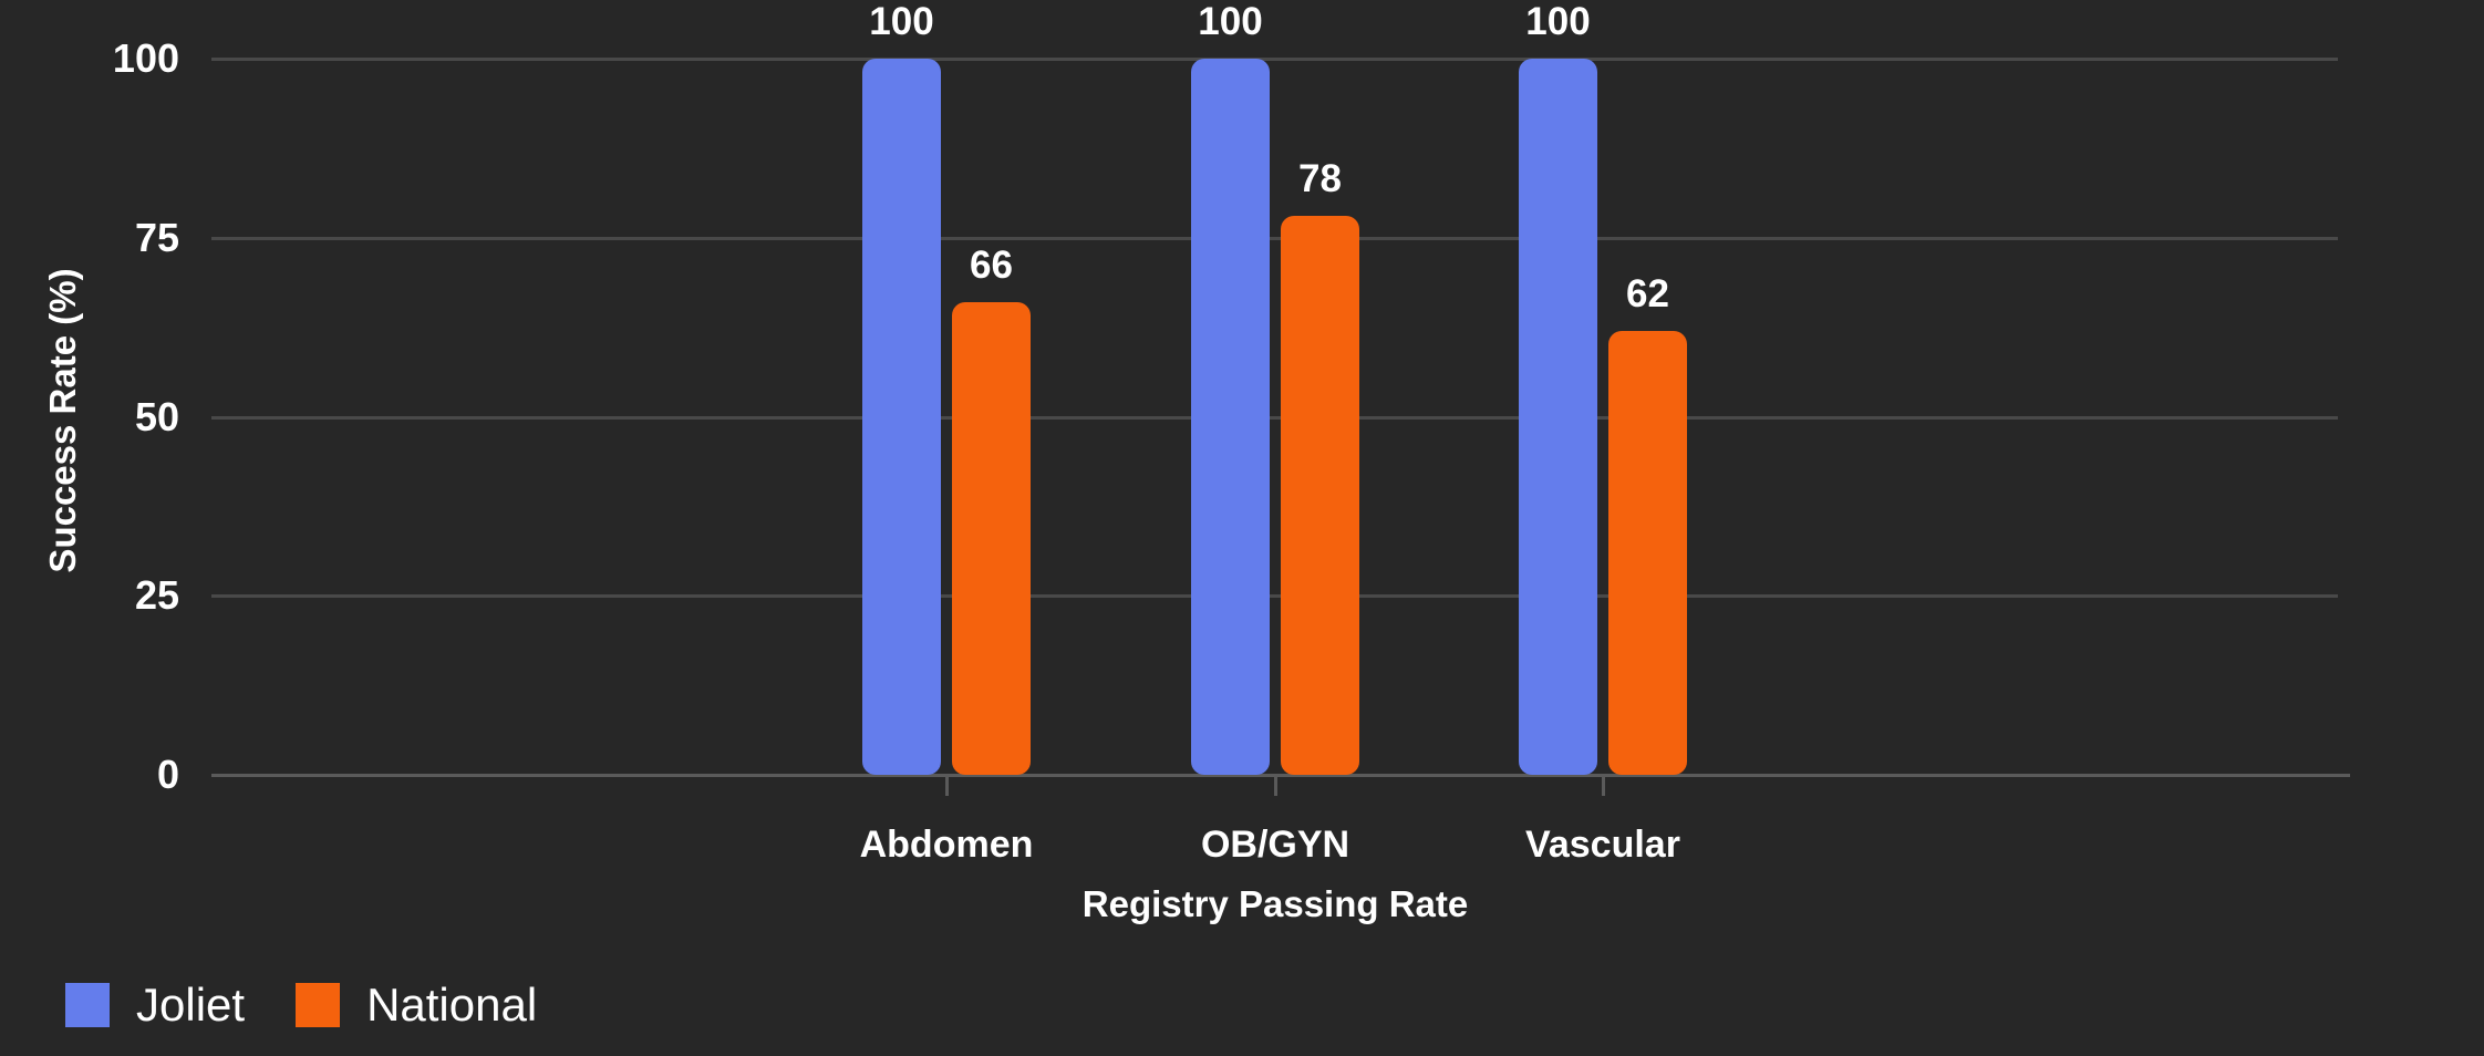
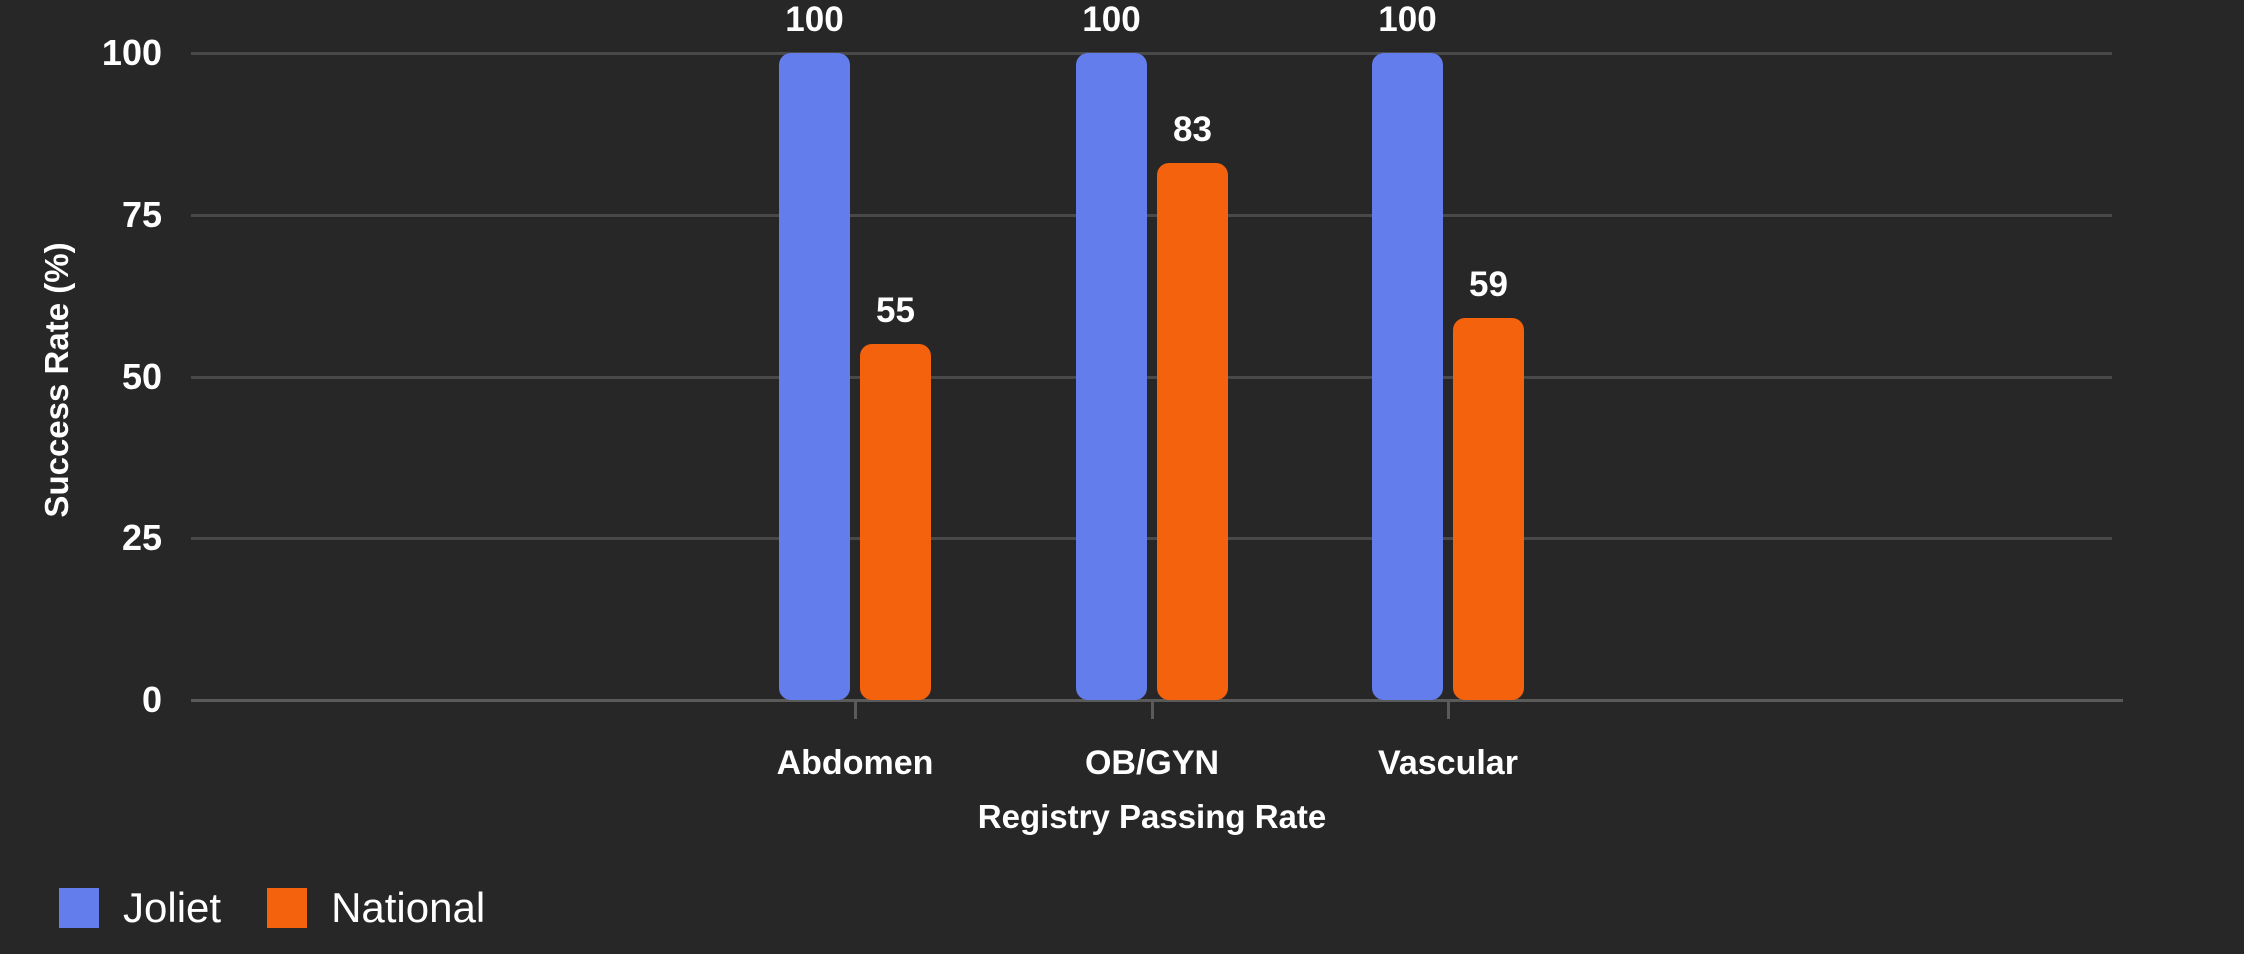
National/Abdomen: 66 -> 55
National/OB/GYN: 78 -> 83
National/Vascular: 62 -> 59
